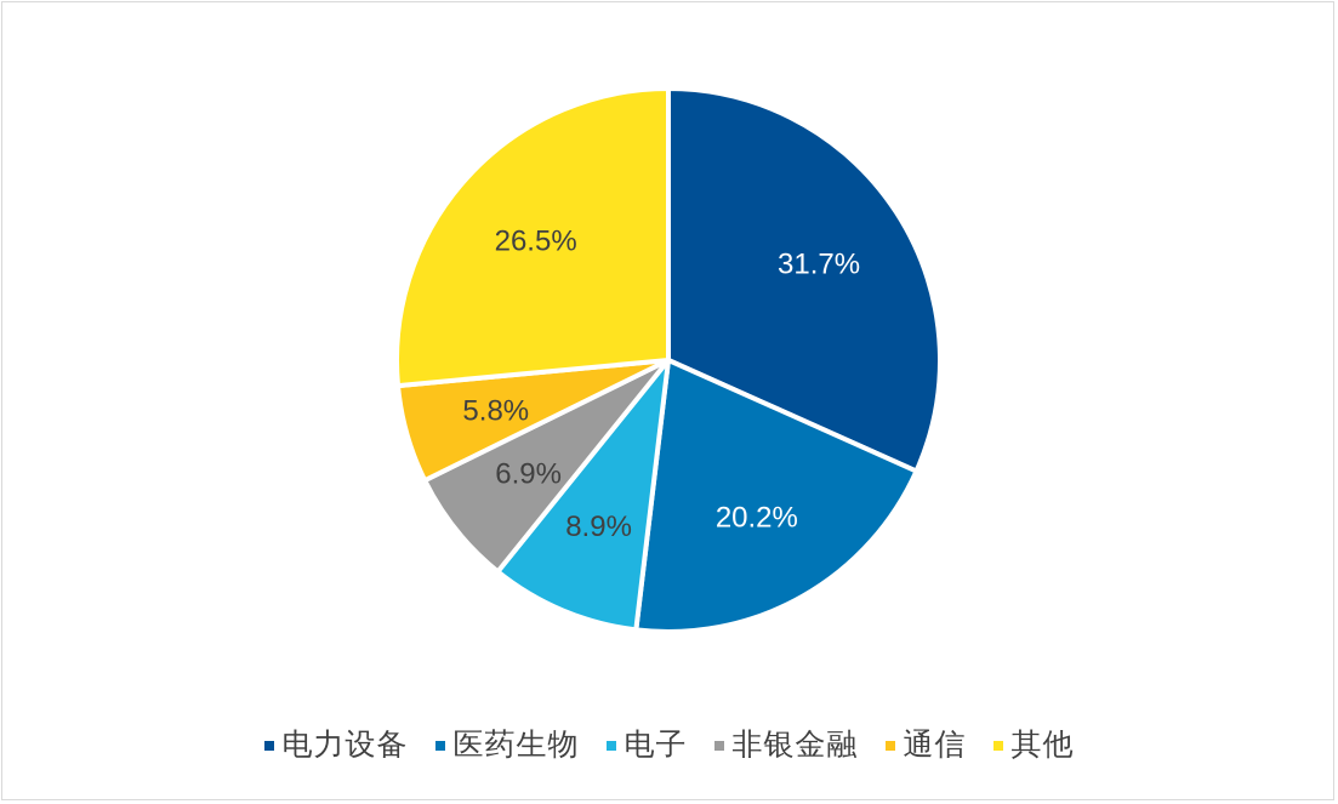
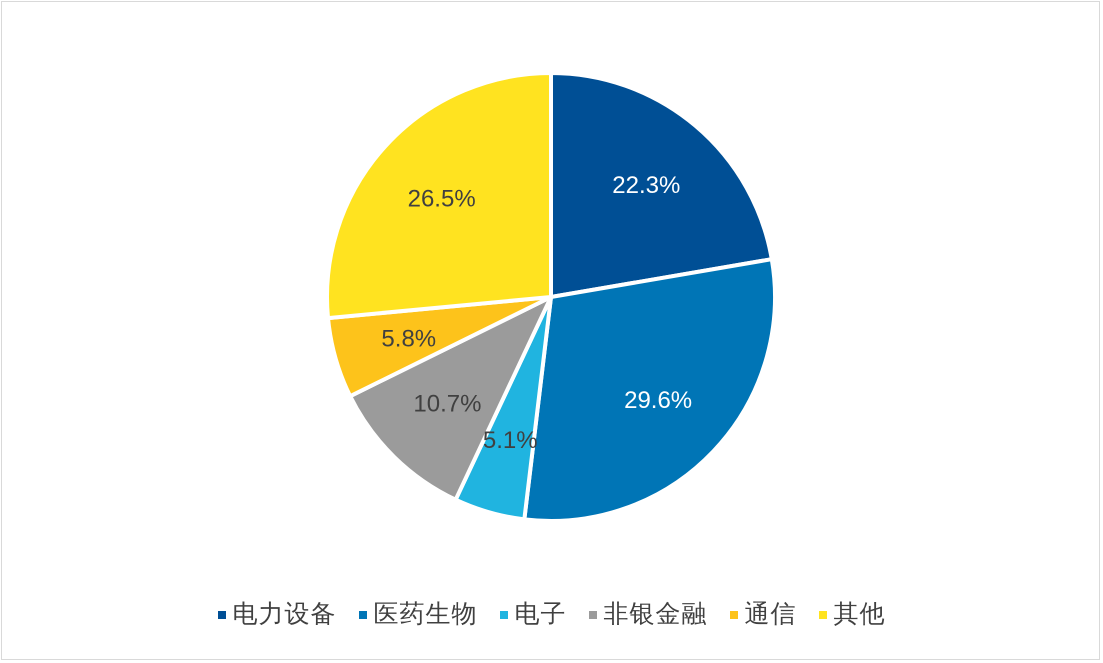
电力设备: 31.7% -> 22.3%
医药生物: 20.2% -> 29.6%
电子: 8.9% -> 5.1%
非银金融: 6.9% -> 10.7%
